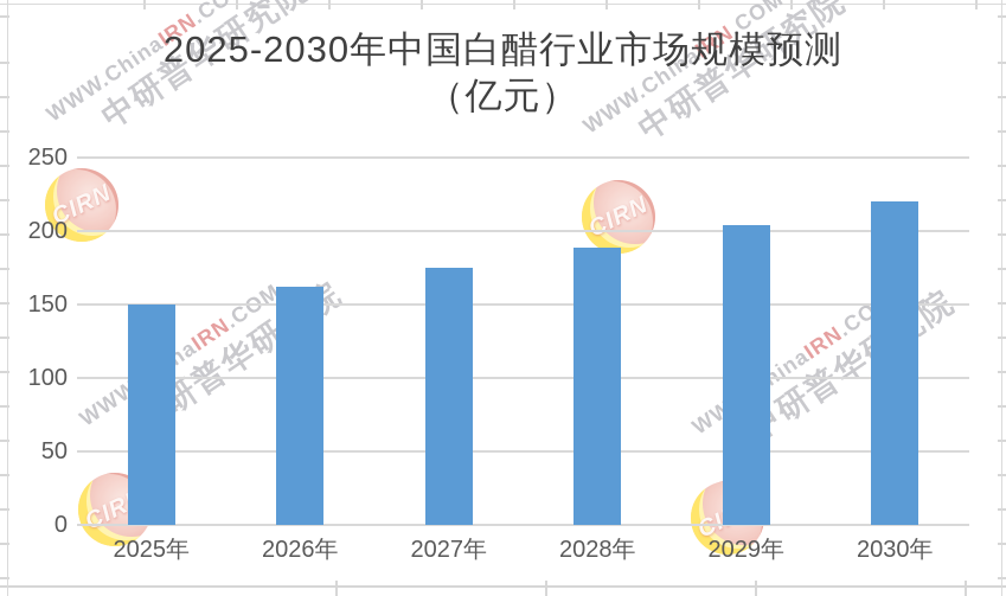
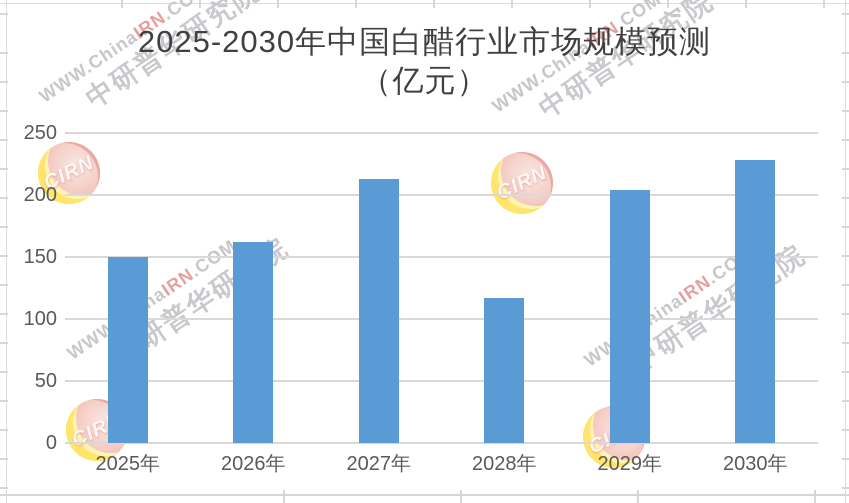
2027年: 175 -> 213
2028年: 189 -> 117
2030年: 220 -> 228
